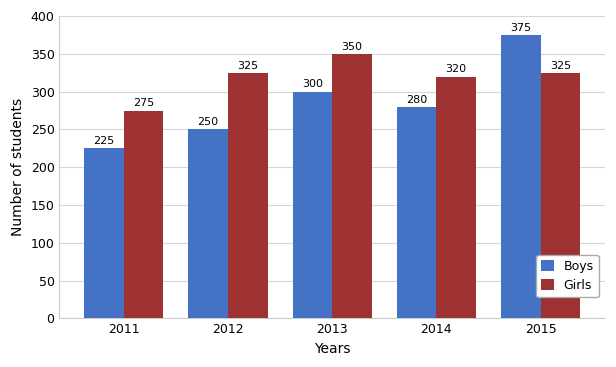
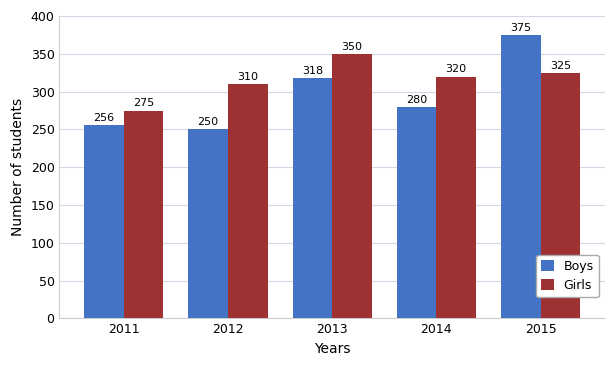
Boys/2011: 225 -> 256
Girls/2012: 325 -> 310
Boys/2013: 300 -> 318
